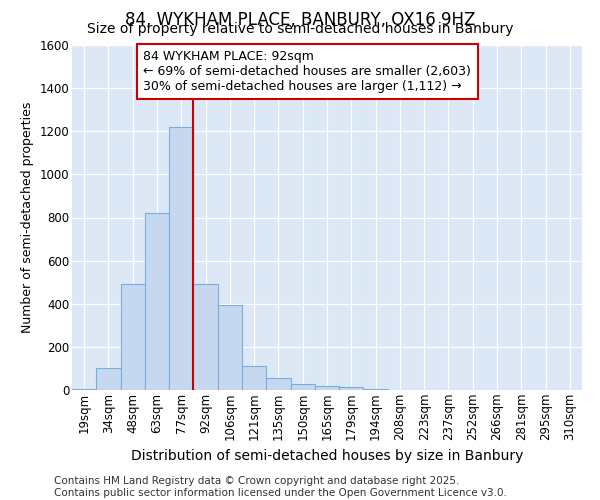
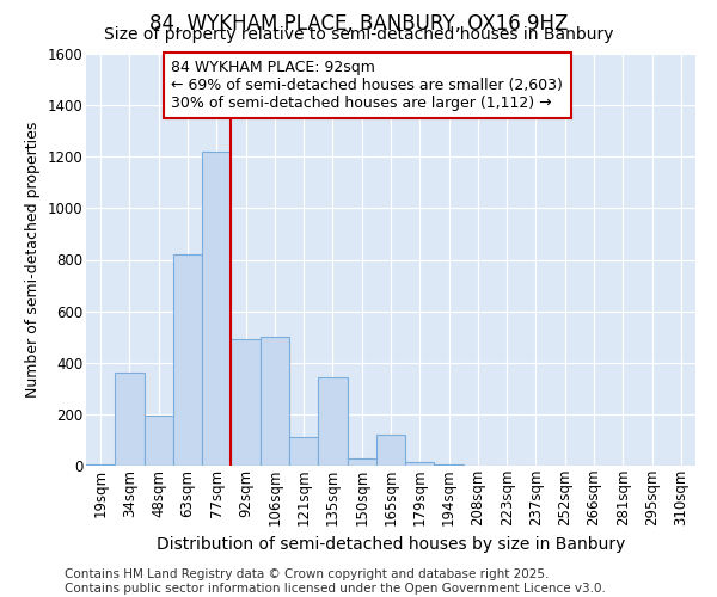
34sqm: 100 -> 360
48sqm: 490 -> 195
106sqm: 395 -> 500
135sqm: 55 -> 345
165sqm: 20 -> 120
